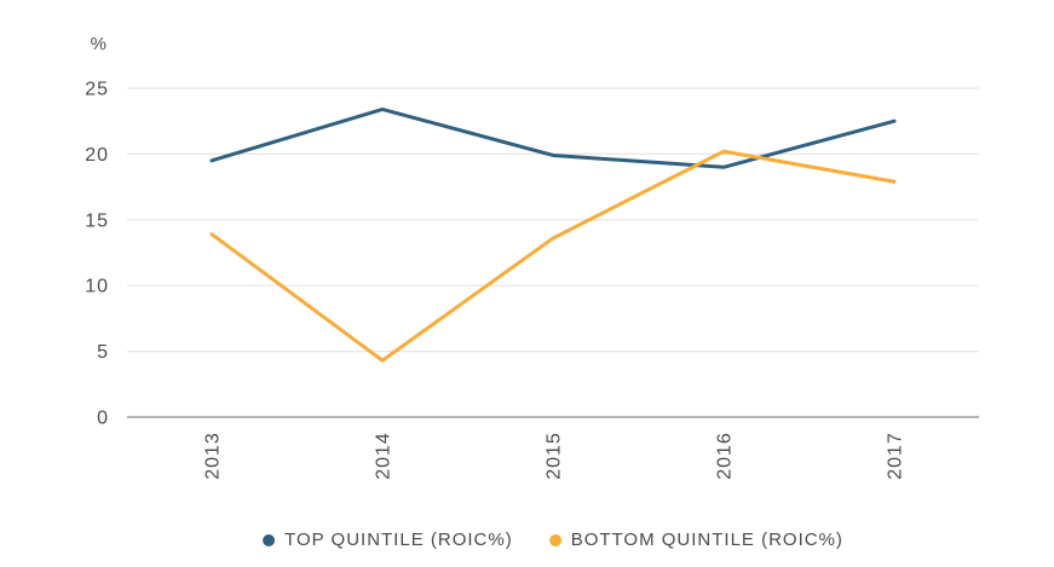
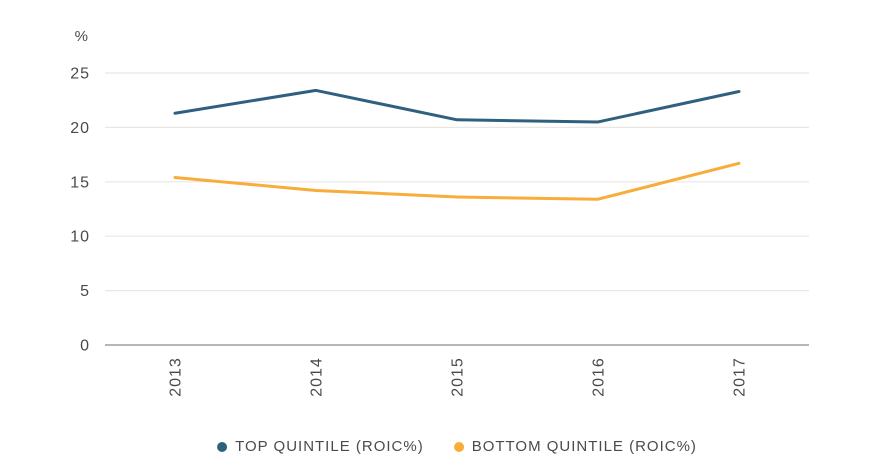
TOP QUINTILE (ROIC%)/2013: 19.5 -> 21.3
BOTTOM QUINTILE (ROIC%)/2013: 13.9 -> 15.4
BOTTOM QUINTILE (ROIC%)/2014: 4.3 -> 14.2
TOP QUINTILE (ROIC%)/2015: 19.9 -> 20.7
TOP QUINTILE (ROIC%)/2016: 19.0 -> 20.5
BOTTOM QUINTILE (ROIC%)/2016: 20.2 -> 13.4
TOP QUINTILE (ROIC%)/2017: 22.5 -> 23.3
BOTTOM QUINTILE (ROIC%)/2017: 17.9 -> 16.7
